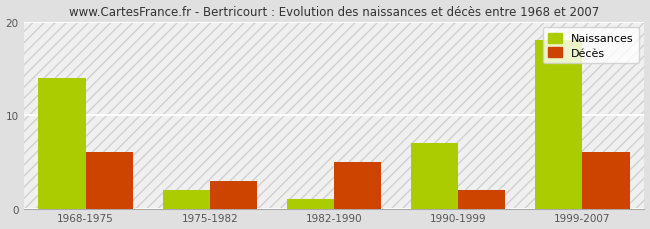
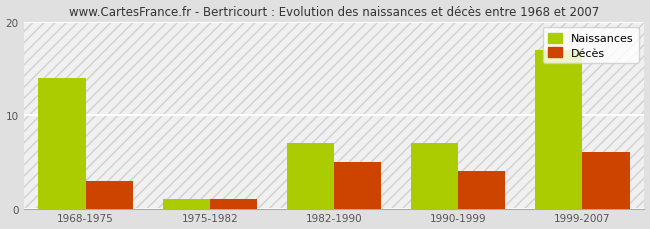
Décès/1968-1975: 6 -> 3
Naissances/1975-1982: 2 -> 1
Décès/1975-1982: 3 -> 1
Naissances/1982-1990: 1 -> 7
Décès/1990-1999: 2 -> 4
Naissances/1999-2007: 18 -> 17
